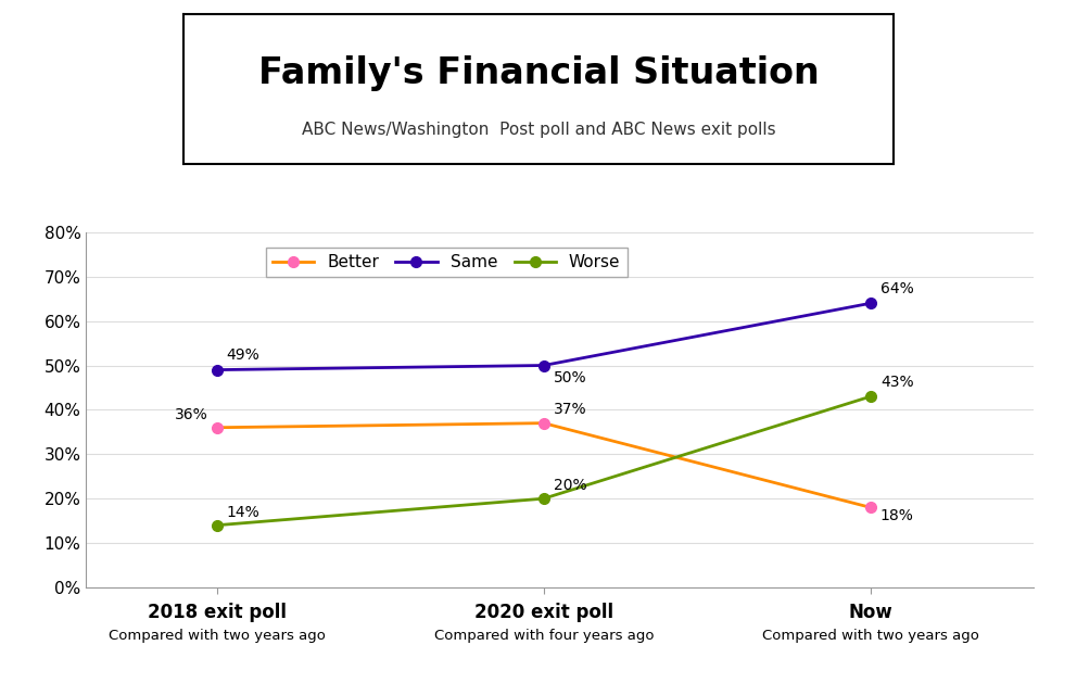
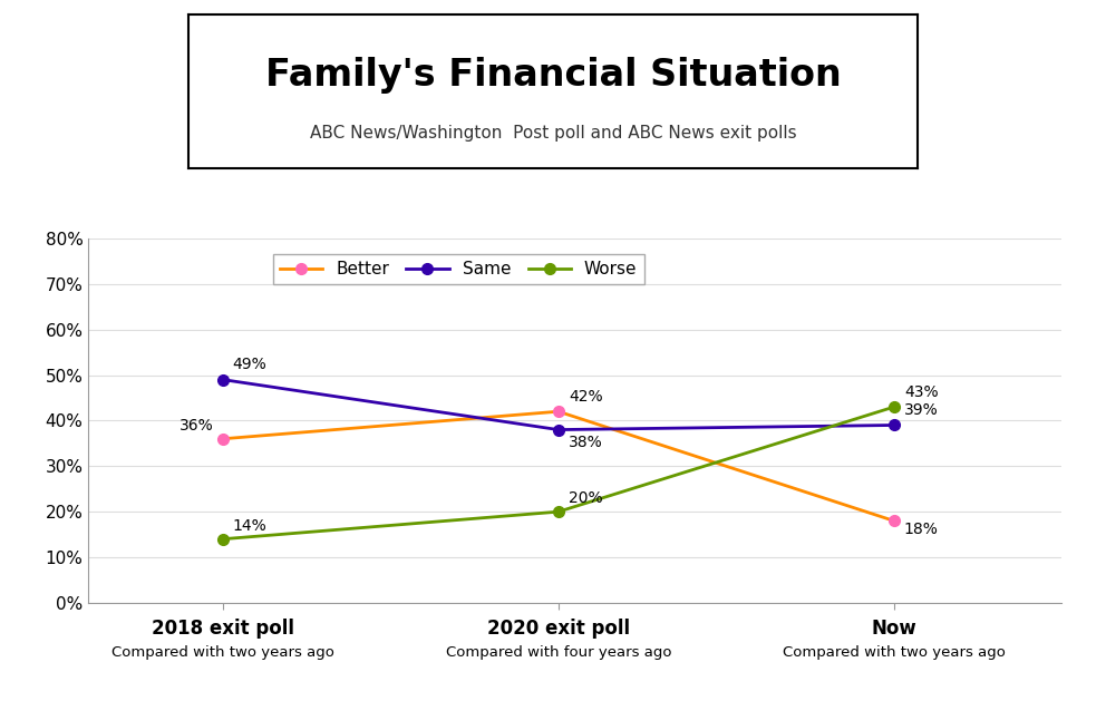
Better/2020 exit poll: 37% -> 42%
Same/2020 exit poll: 50% -> 38%
Same/Now: 64% -> 39%
